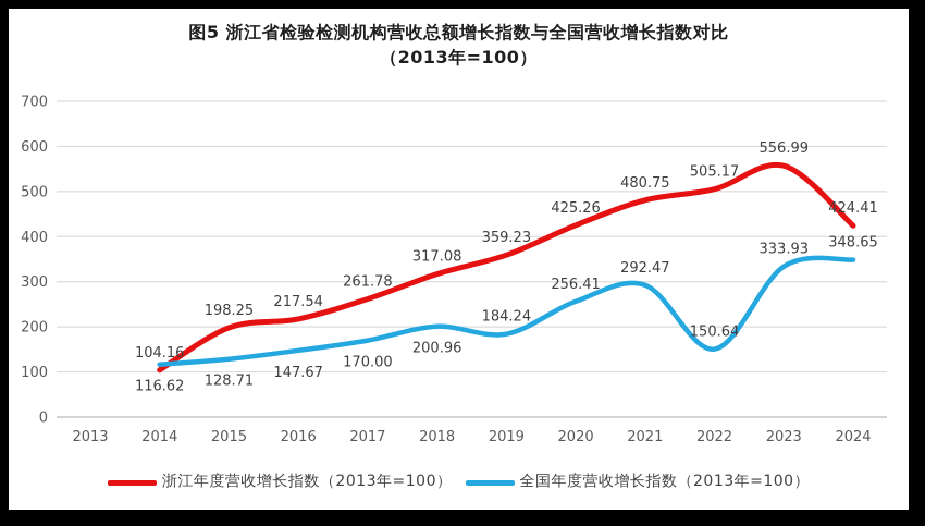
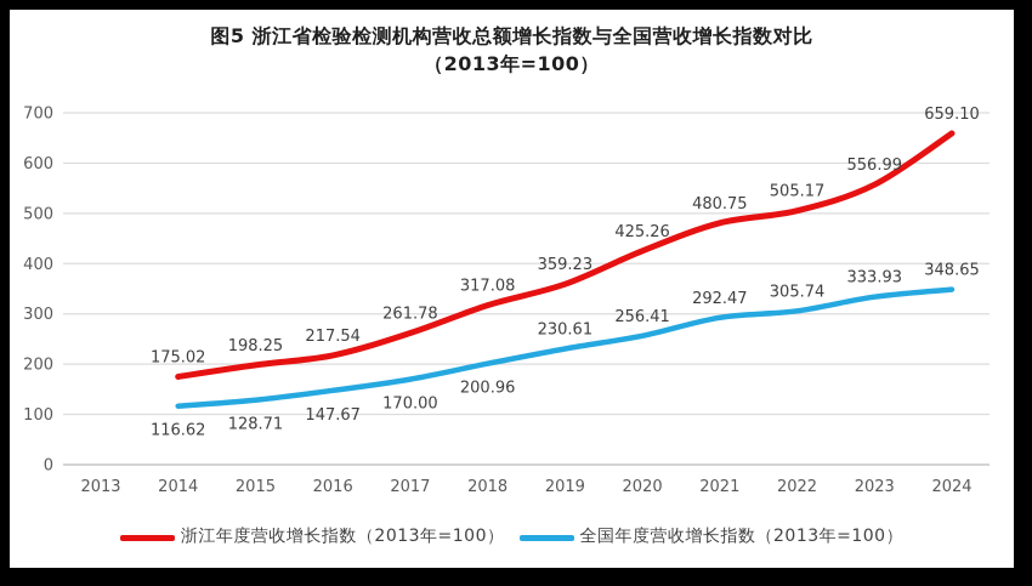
浙江年度营收增长指数（2013年=100）/2014: 104.16 -> 175.02
全国年度营收增长指数（2013年=100）/2019: 184.24 -> 230.61
全国年度营收增长指数（2013年=100）/2022: 150.64 -> 305.74
浙江年度营收增长指数（2013年=100）/2024: 424.41 -> 659.10
